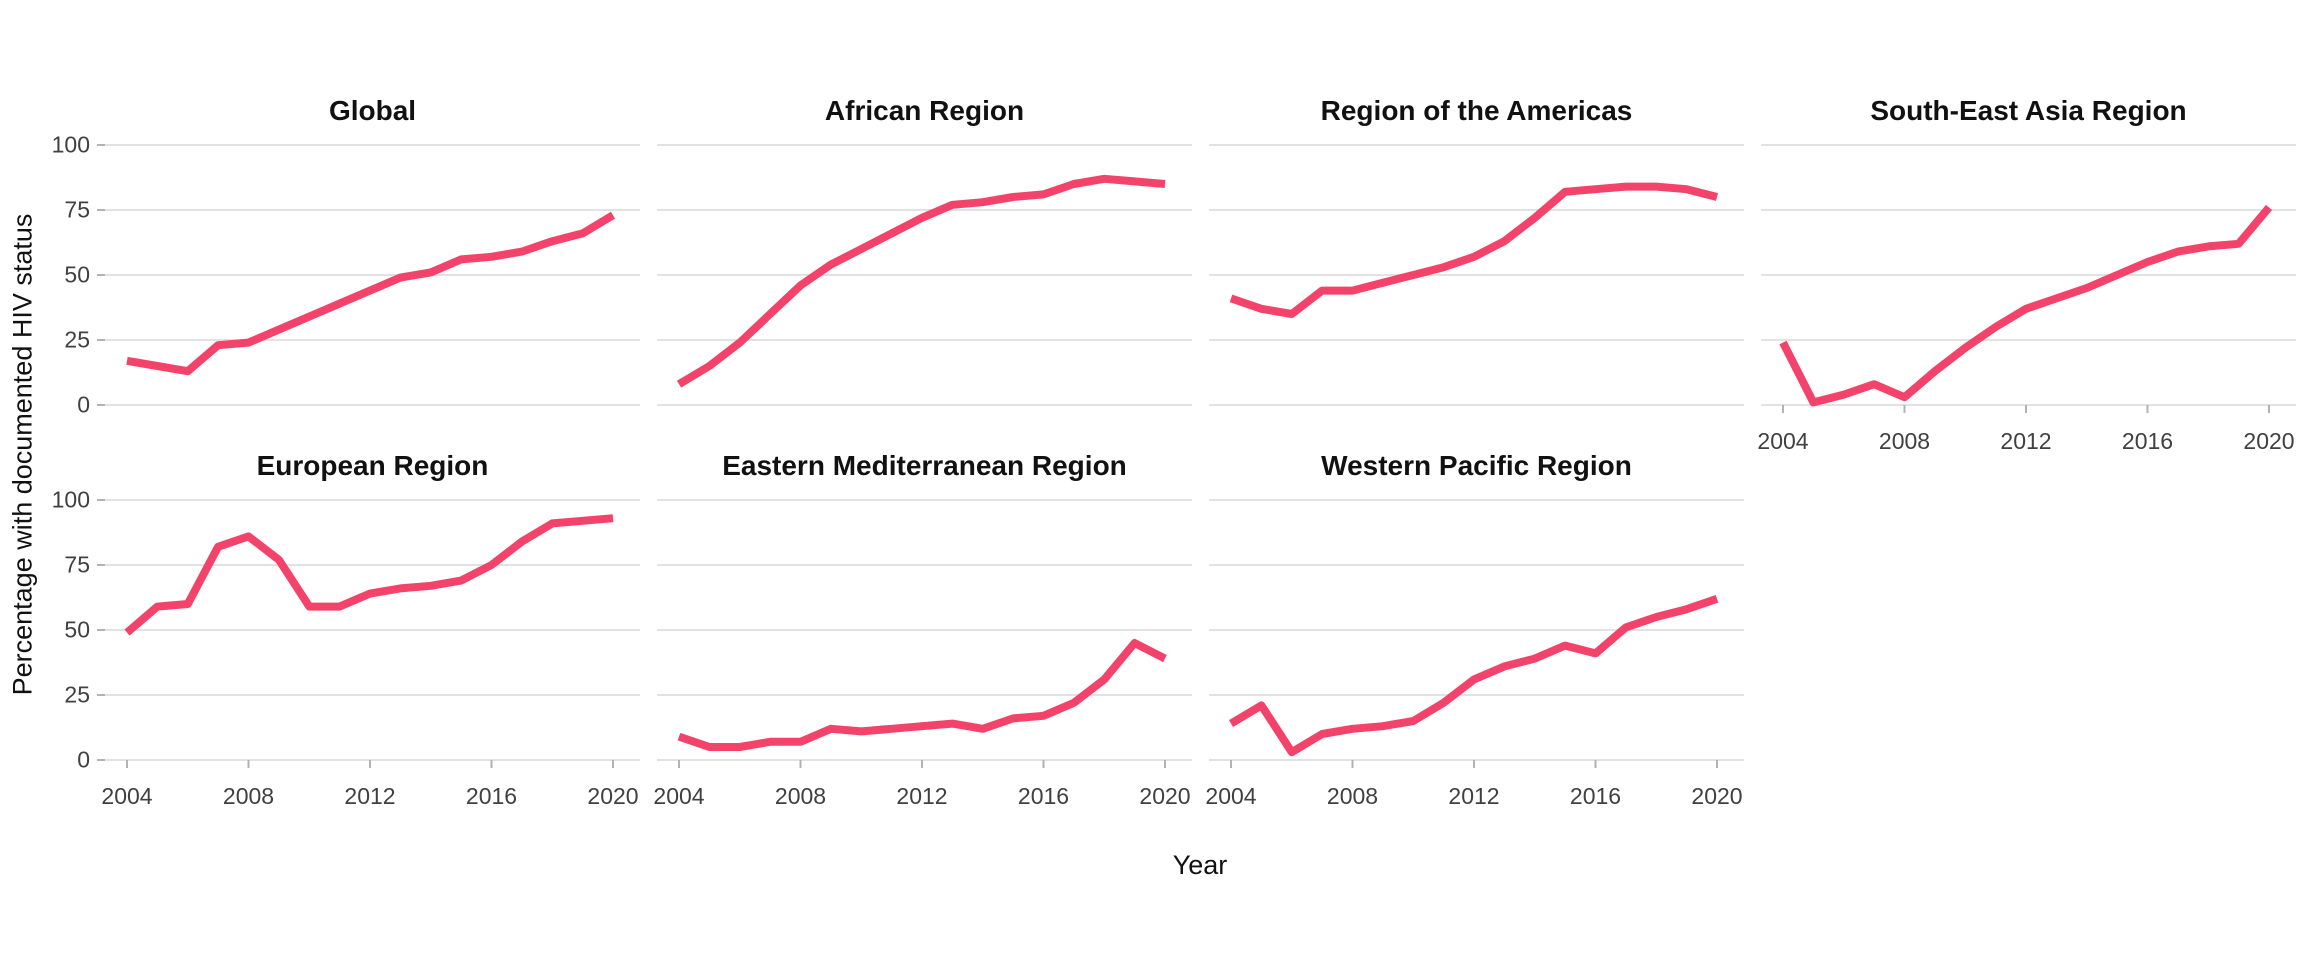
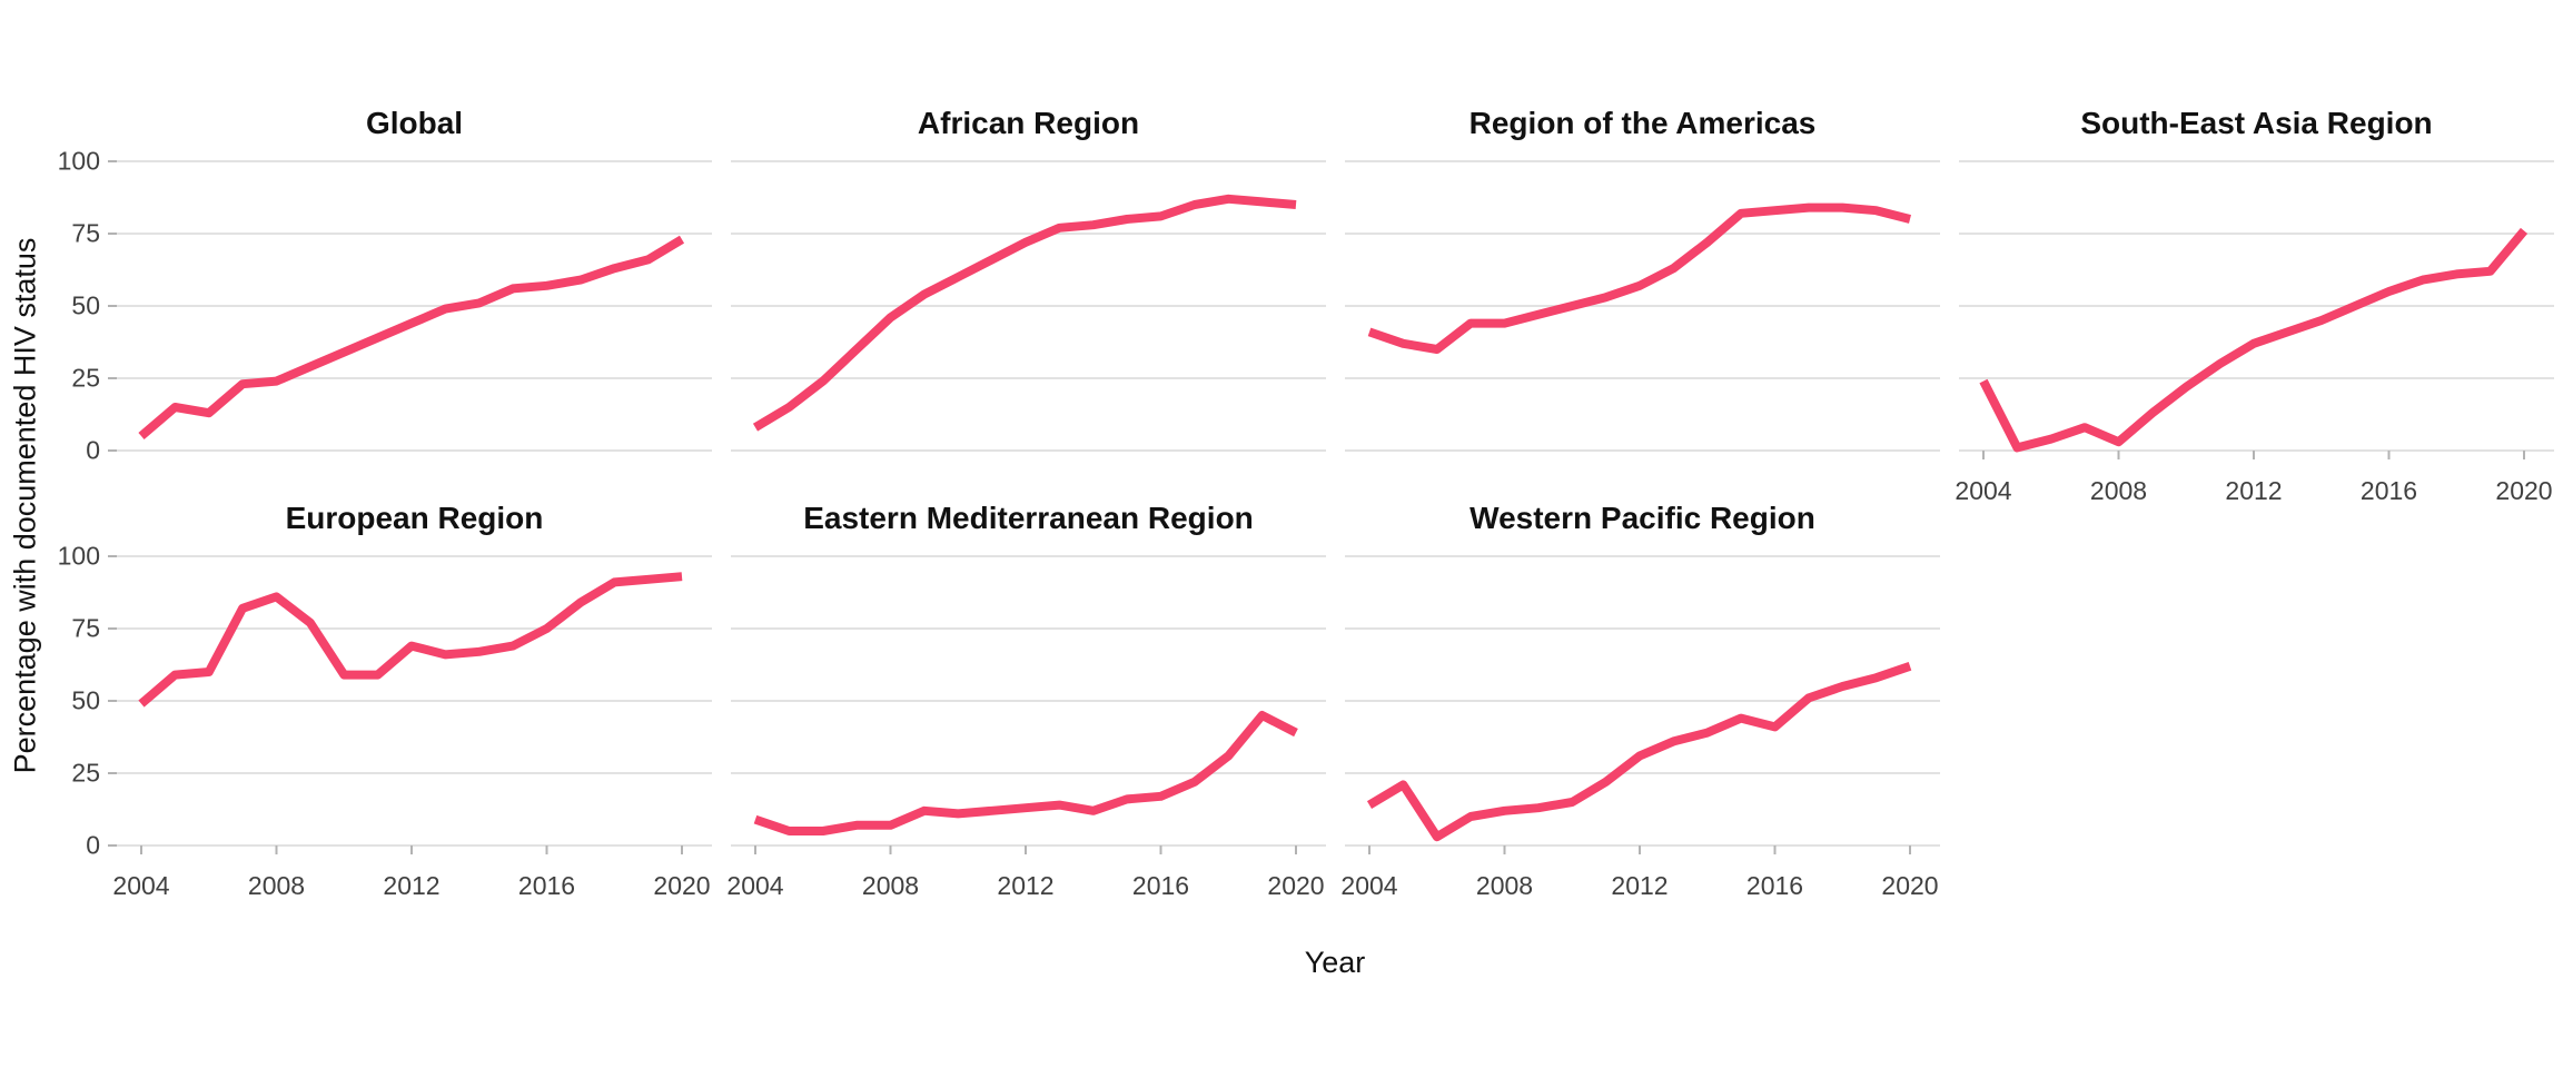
Global/2004: 17 -> 5
European Region/2012: 64 -> 69
